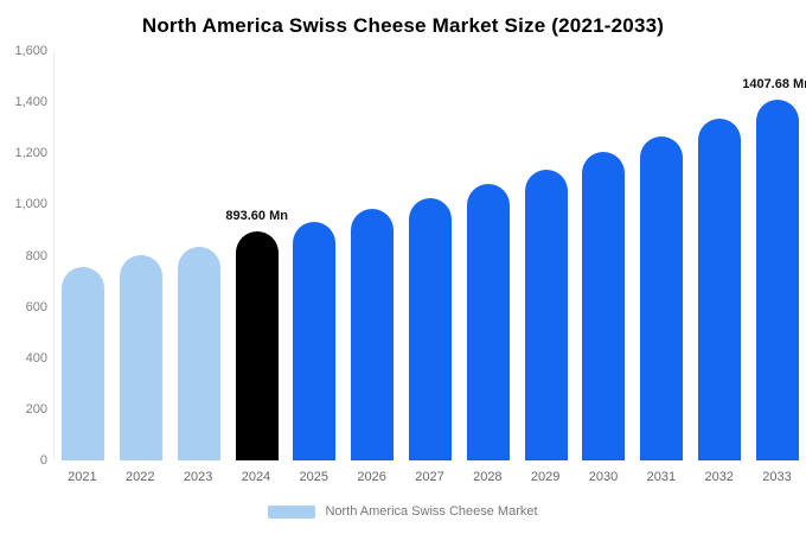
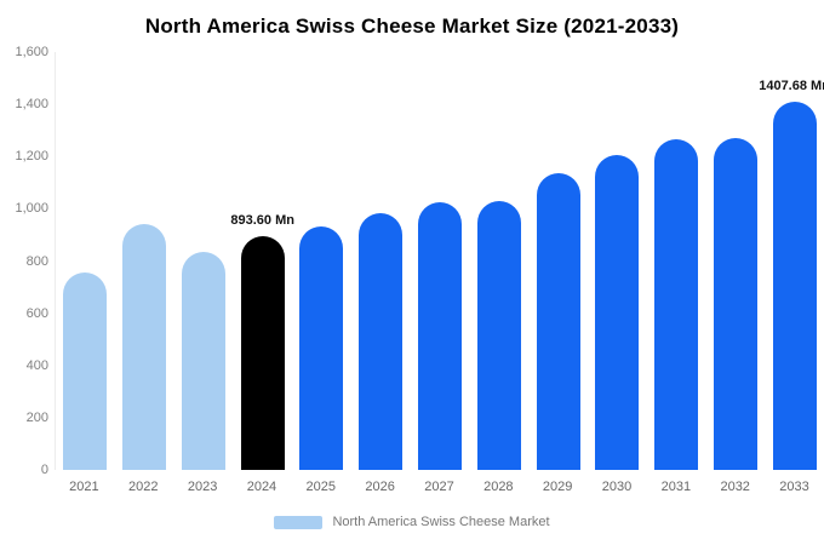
2022: 800 -> 940
2028: 1080 -> 1030
2032: 1340 -> 1270
